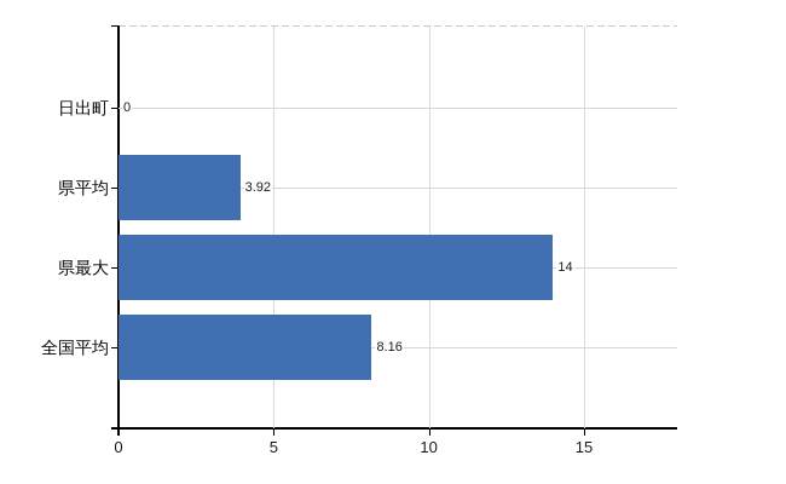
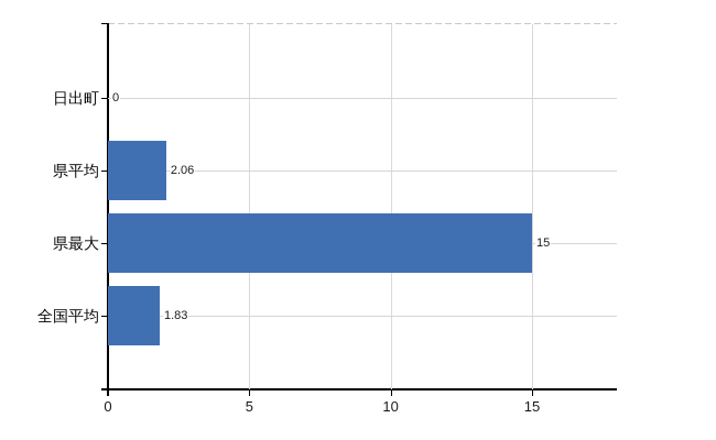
県平均: 3.92 -> 2.06
県最大: 14 -> 15
全国平均: 8.16 -> 1.83
